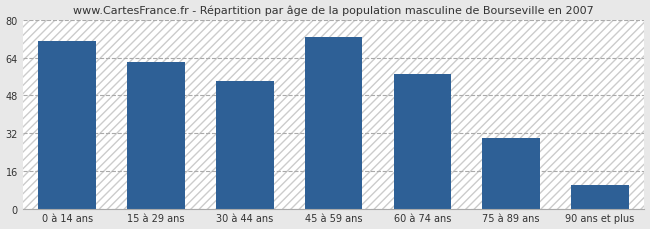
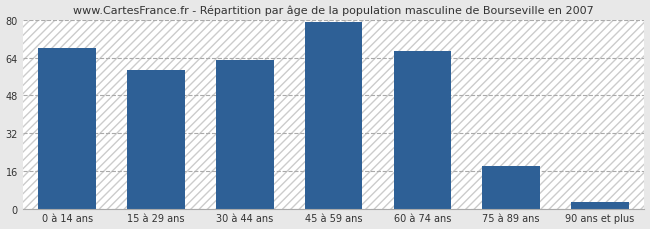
0 à 14 ans: 71 -> 68
15 à 29 ans: 62 -> 59
30 à 44 ans: 54 -> 63
45 à 59 ans: 73 -> 79
60 à 74 ans: 57 -> 67
75 à 89 ans: 30 -> 18
90 ans et plus: 10 -> 3
